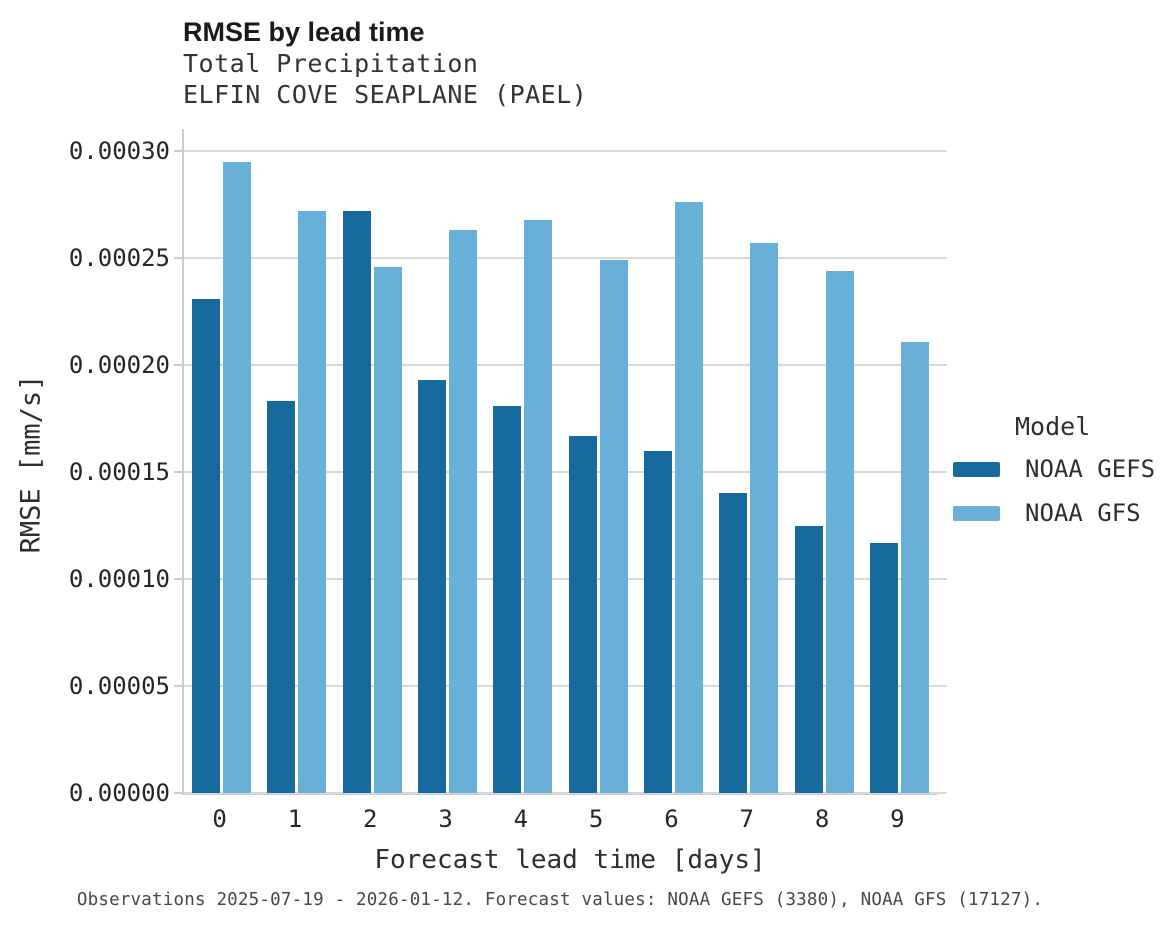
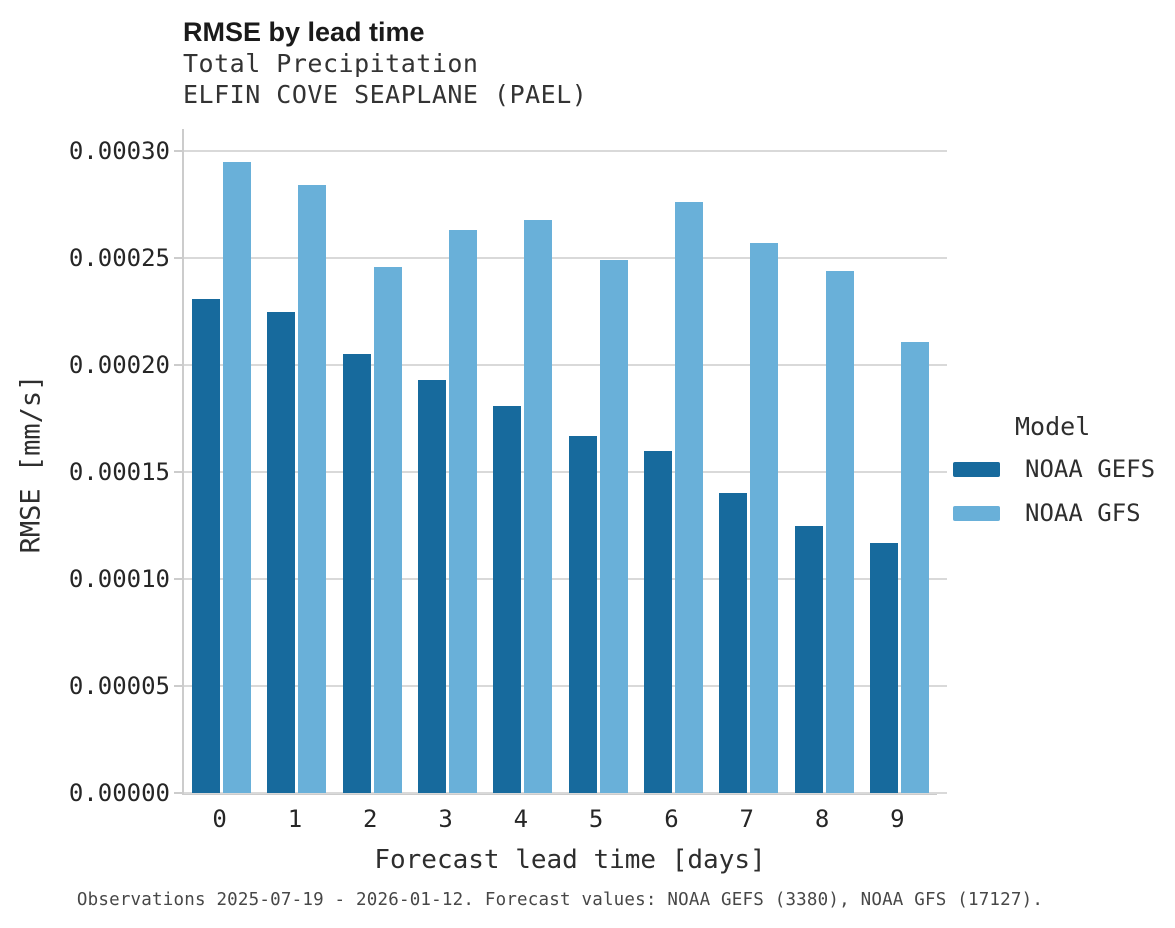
NOAA GEFS/1: 0.000183 -> 0.000225
NOAA GFS/1: 0.000272 -> 0.000284
NOAA GEFS/2: 0.000272 -> 0.000205
